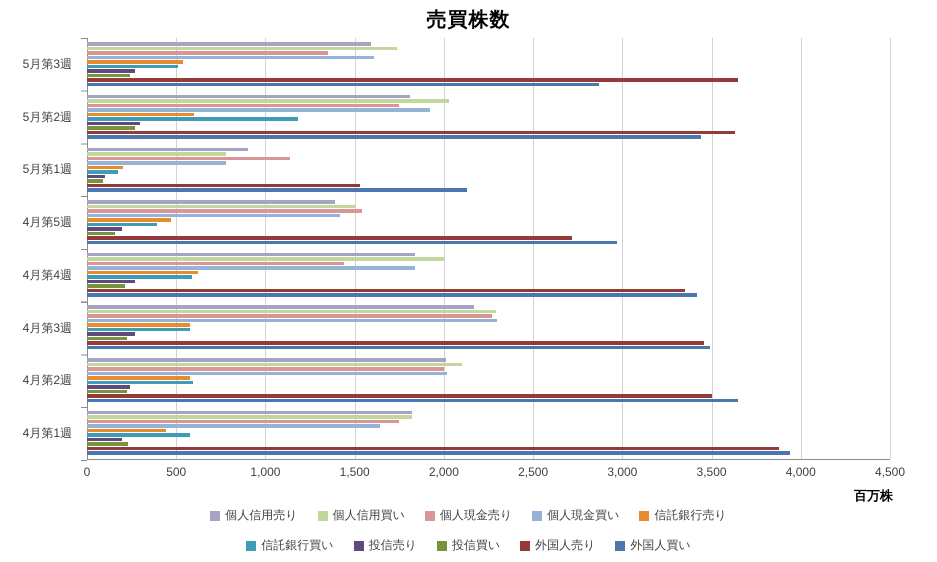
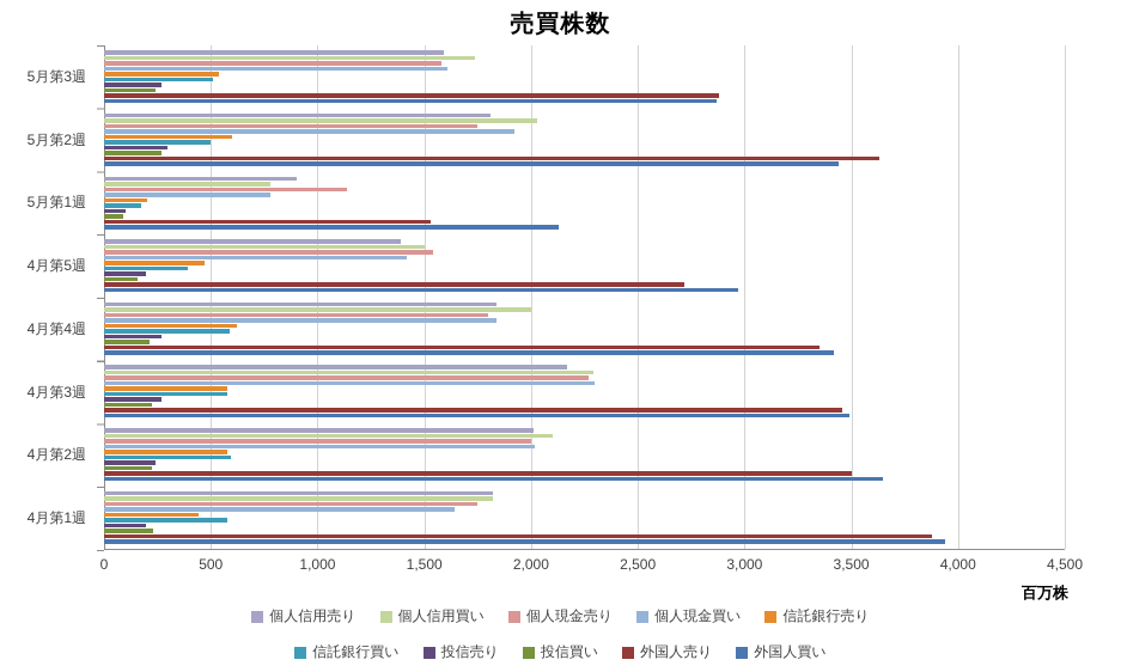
個人現金売り/5月第3週: 1350 -> 1580
外国人売り/5月第3週: 3650 -> 2880
信託銀行買い/5月第2週: 1180 -> 500
個人現金売り/4月第4週: 1440 -> 1800
